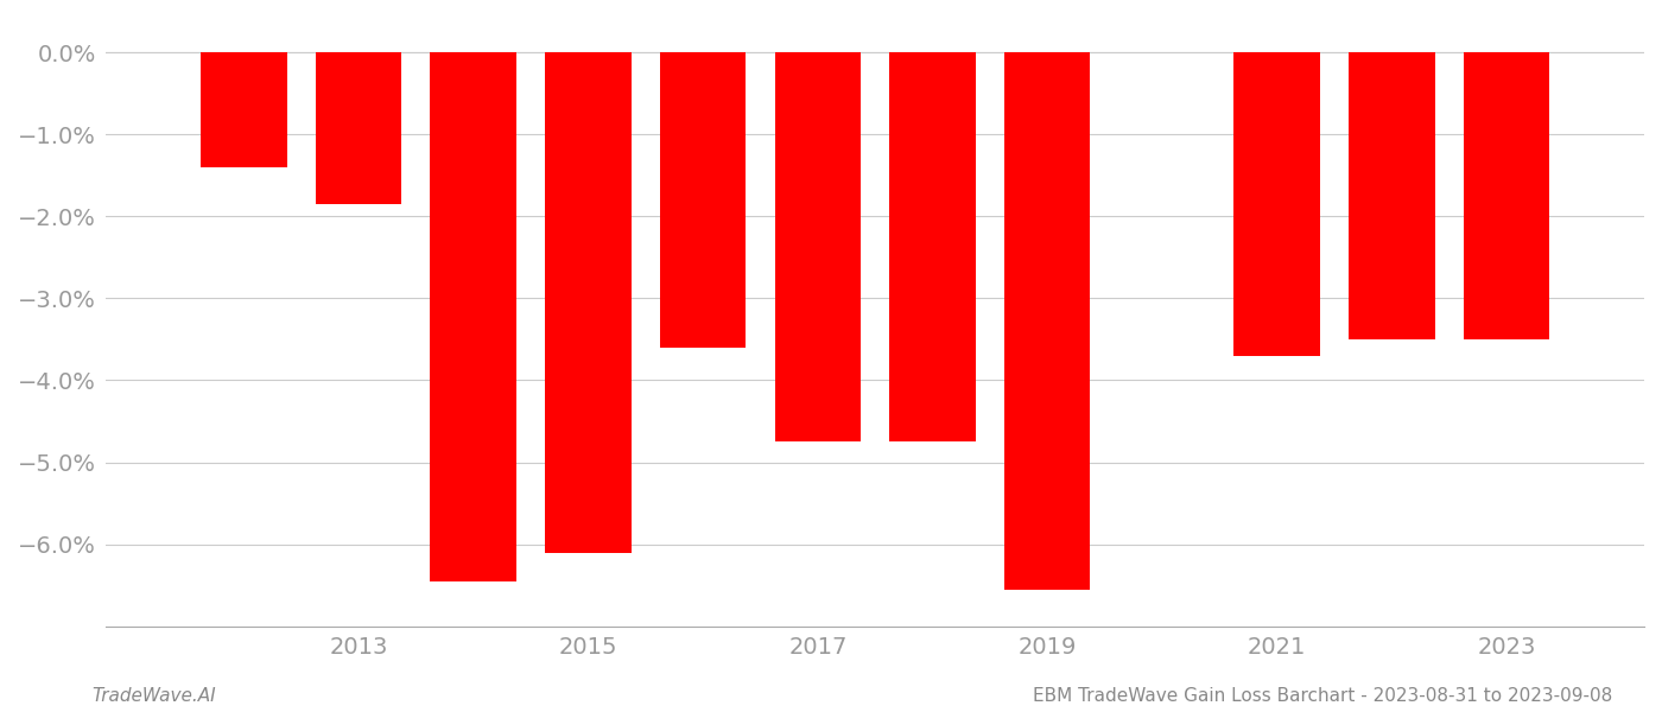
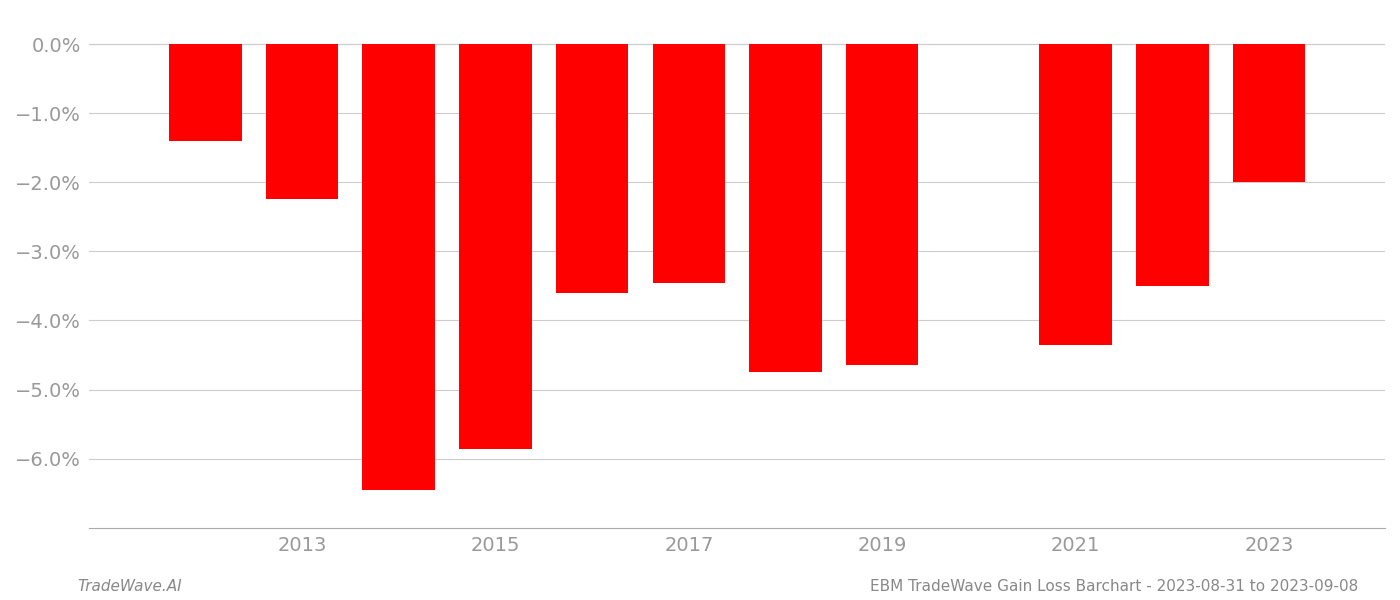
2013: -1.85% -> -2.24%
2015: -6.10% -> -5.86%
2017: -4.75% -> -3.46%
2019: -6.55% -> -4.64%
2021: -3.70% -> -4.36%
2023: -3.50% -> -2.00%
